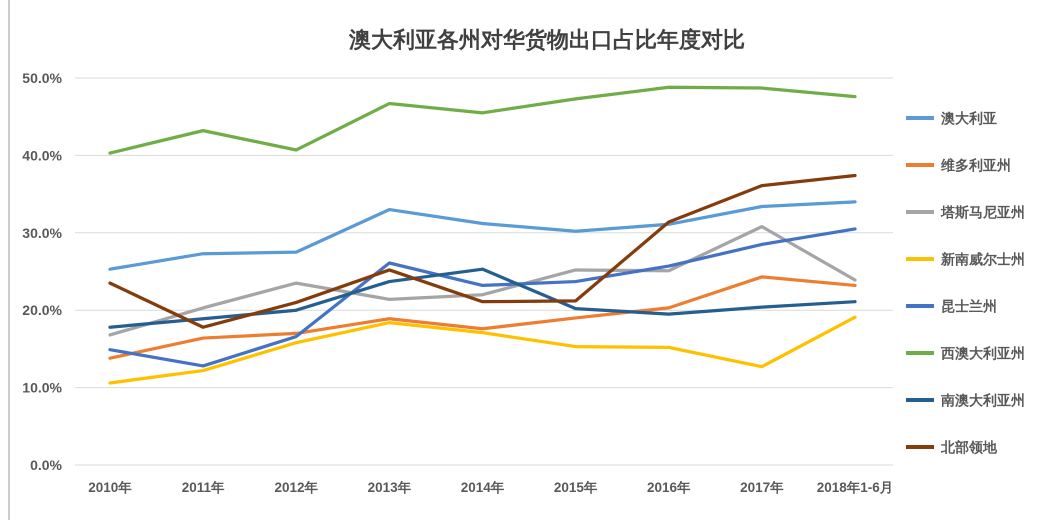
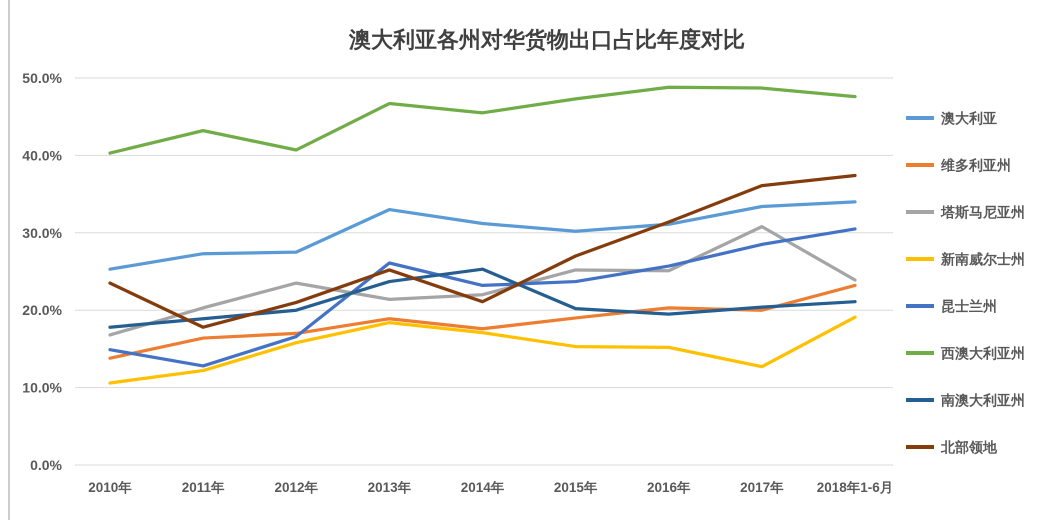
北部领地/2015年: 21% -> 27%
维多利亚州/2017年: 24% -> 20%
